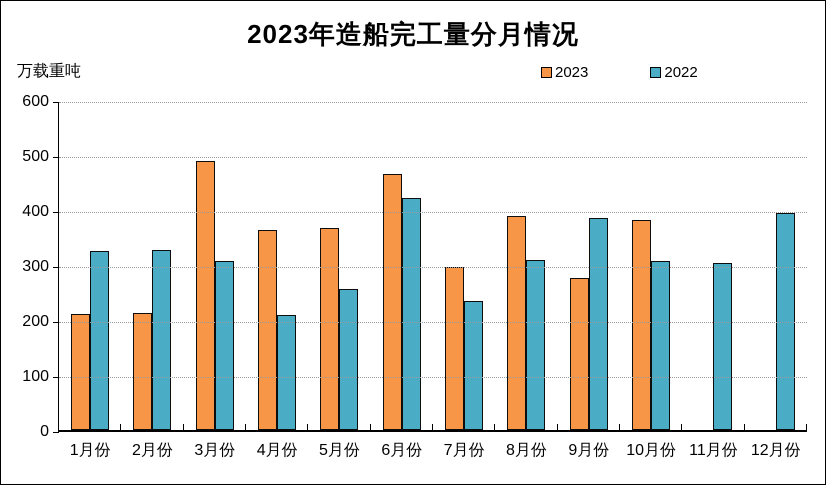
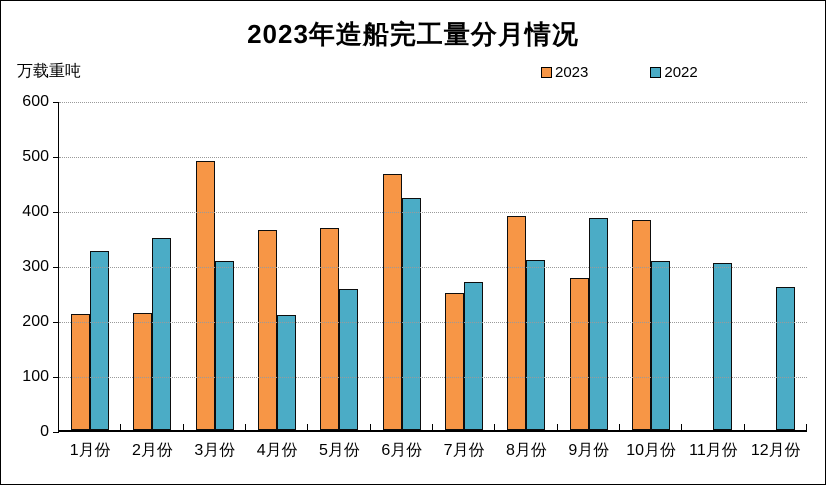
2022/2月份: 330 -> 350
2023/7月份: 300 -> 250
2022/7月份: 240 -> 270
2022/12月份: 400 -> 260
